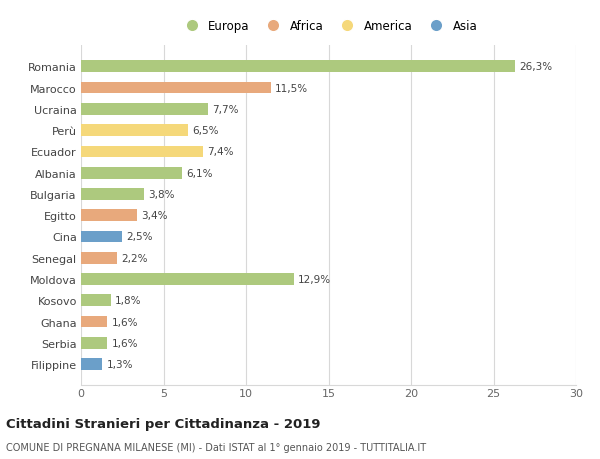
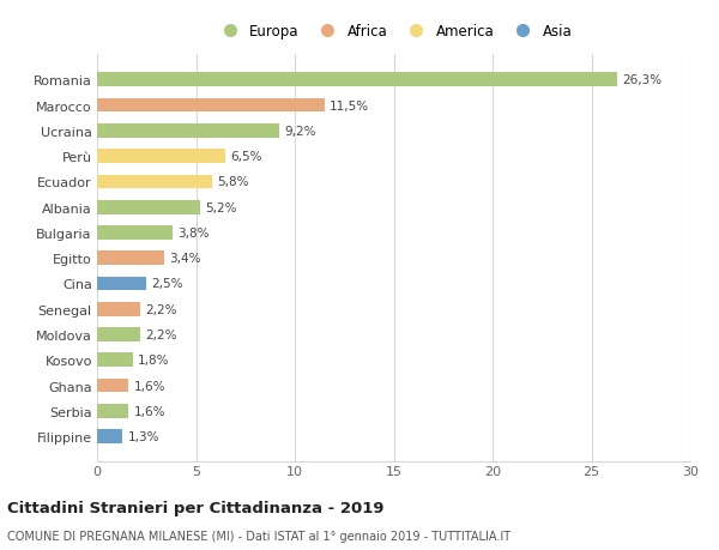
Ucraina: 7,7% -> 9,2%
Ecuador: 7,4% -> 5,8%
Albania: 6,1% -> 5,2%
Moldova: 12,9% -> 2,2%
